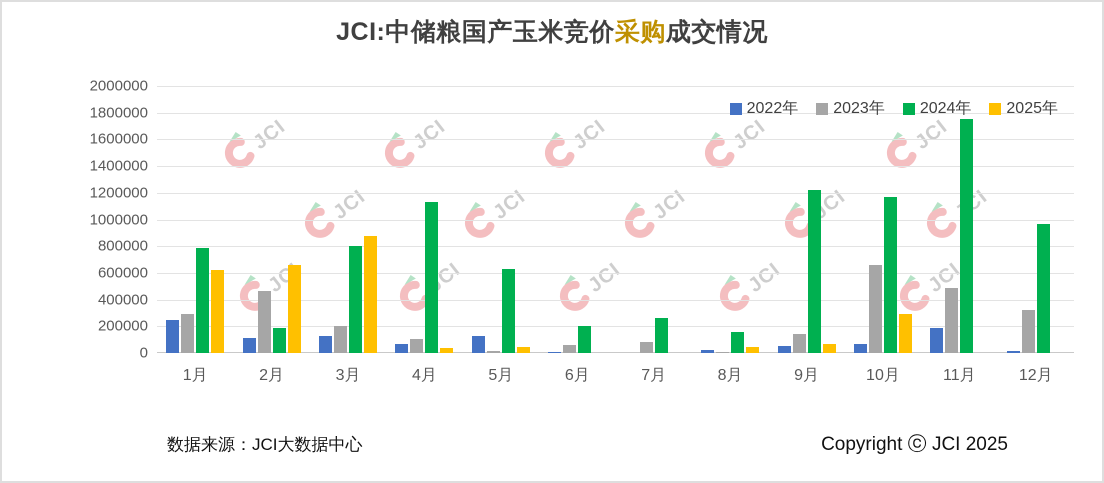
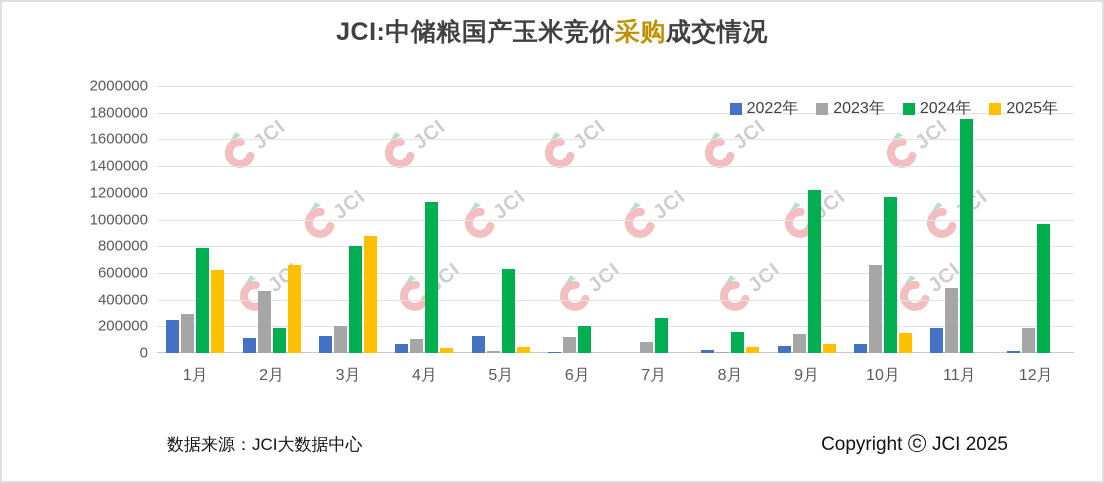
2023年/6月: 60000 -> 120000
2025年/10月: 300000 -> 150000
2023年/12月: 320000 -> 190000
